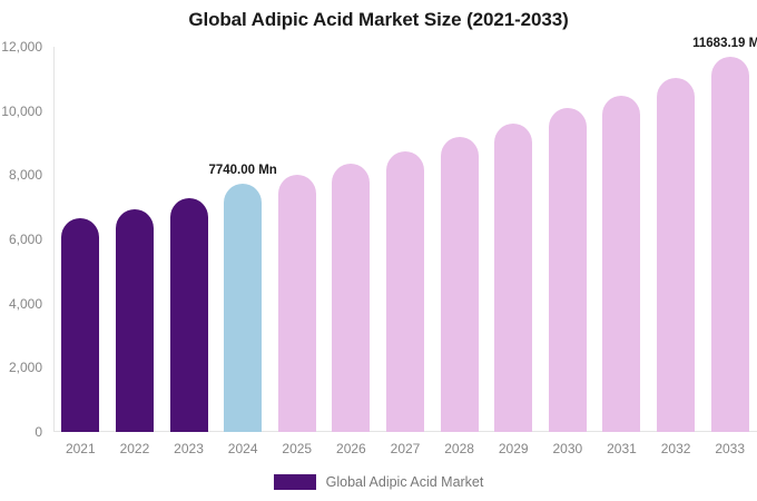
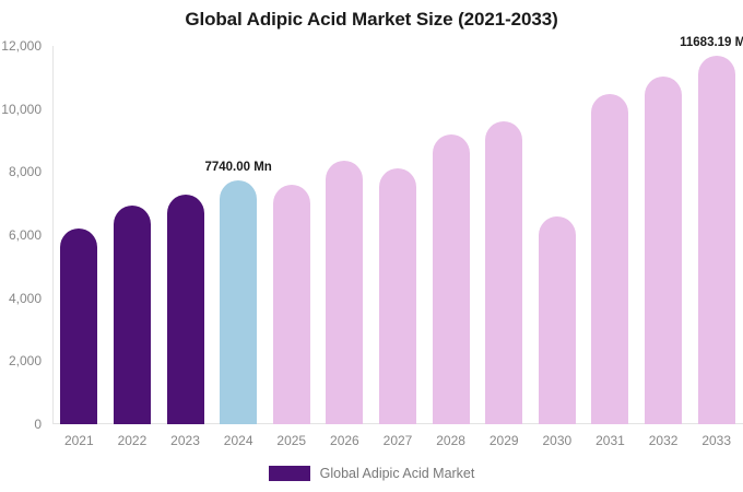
2021: 6600 -> 6200
2025: 8000 -> 7600
2027: 8800 -> 8100
2030: 10100 -> 6600
